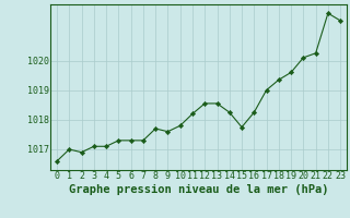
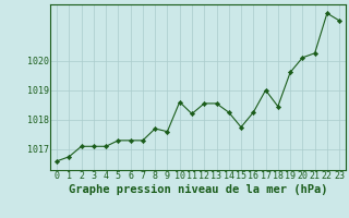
1: 1017.00 -> 1016.75
2: 1016.90 -> 1017.10
10: 1017.80 -> 1018.60
18: 1019.35 -> 1018.45
